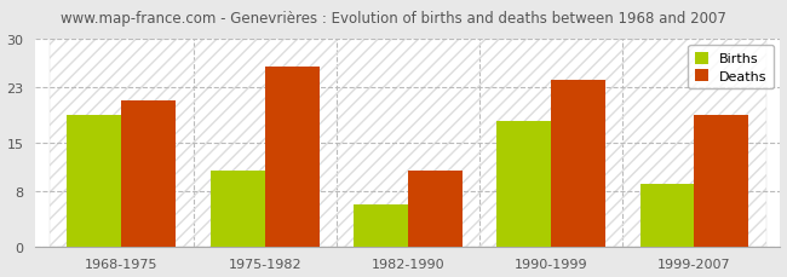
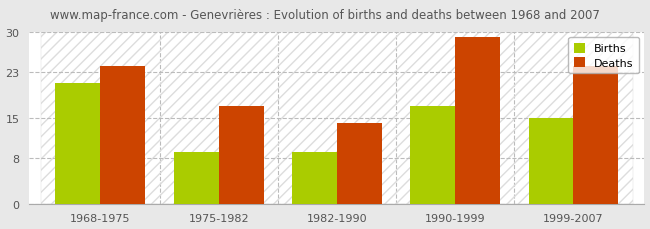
Births/1968-1975: 19 -> 21
Deaths/1968-1975: 21 -> 24
Births/1975-1982: 11 -> 9
Deaths/1975-1982: 26 -> 17
Births/1982-1990: 6 -> 9
Deaths/1982-1990: 11 -> 14
Births/1990-1999: 18 -> 17
Deaths/1990-1999: 24 -> 29
Births/1999-2007: 9 -> 15
Deaths/1999-2007: 19 -> 24
